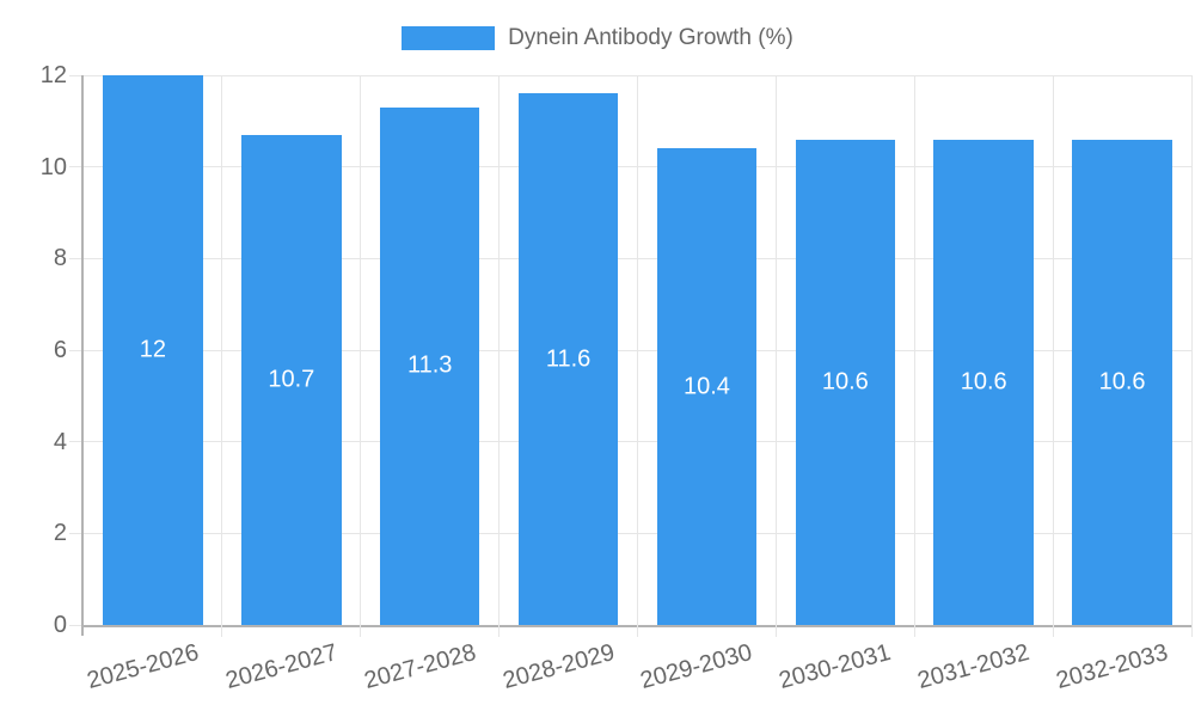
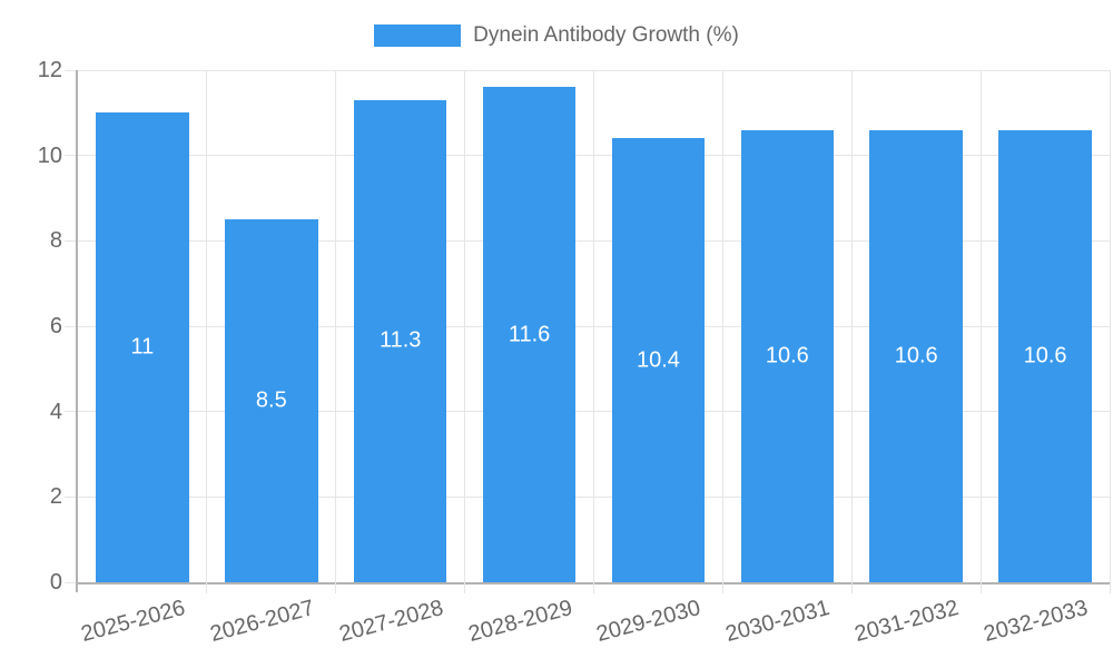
2025-2026: 12 -> 11
2026-2027: 10.7 -> 8.5
